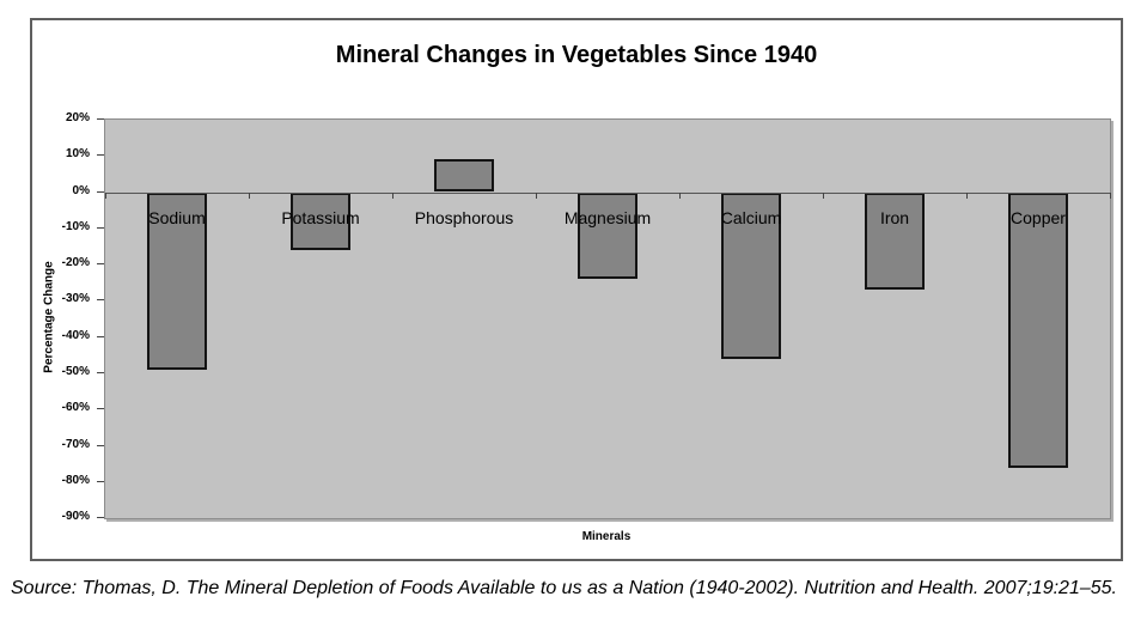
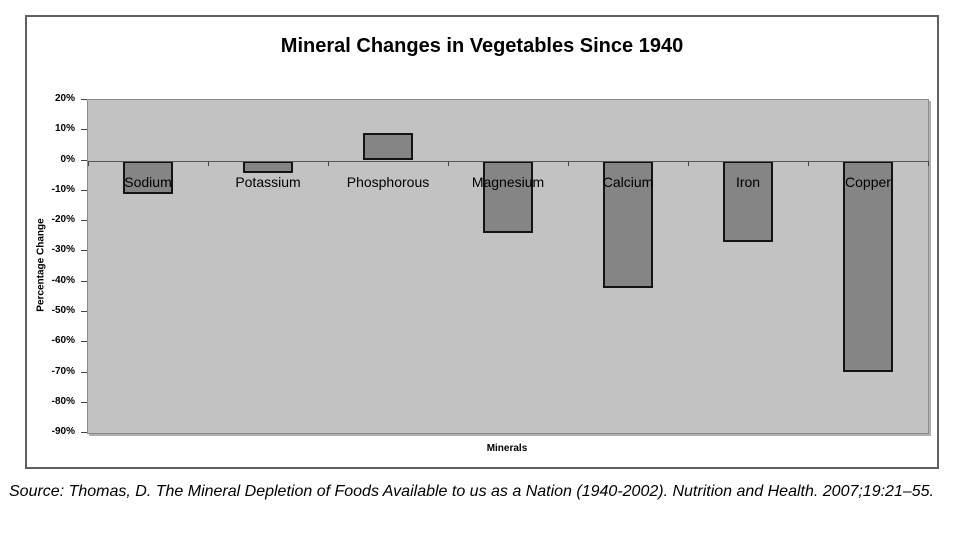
Sodium: -49% -> -11%
Potassium: -16% -> -4%
Calcium: -46% -> -42%
Copper: -76% -> -70%
